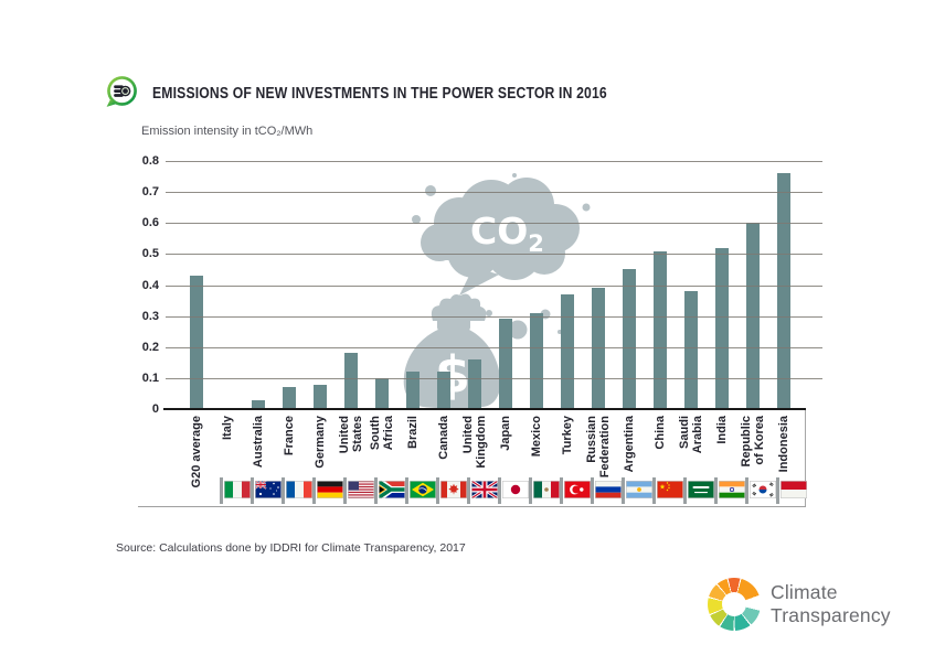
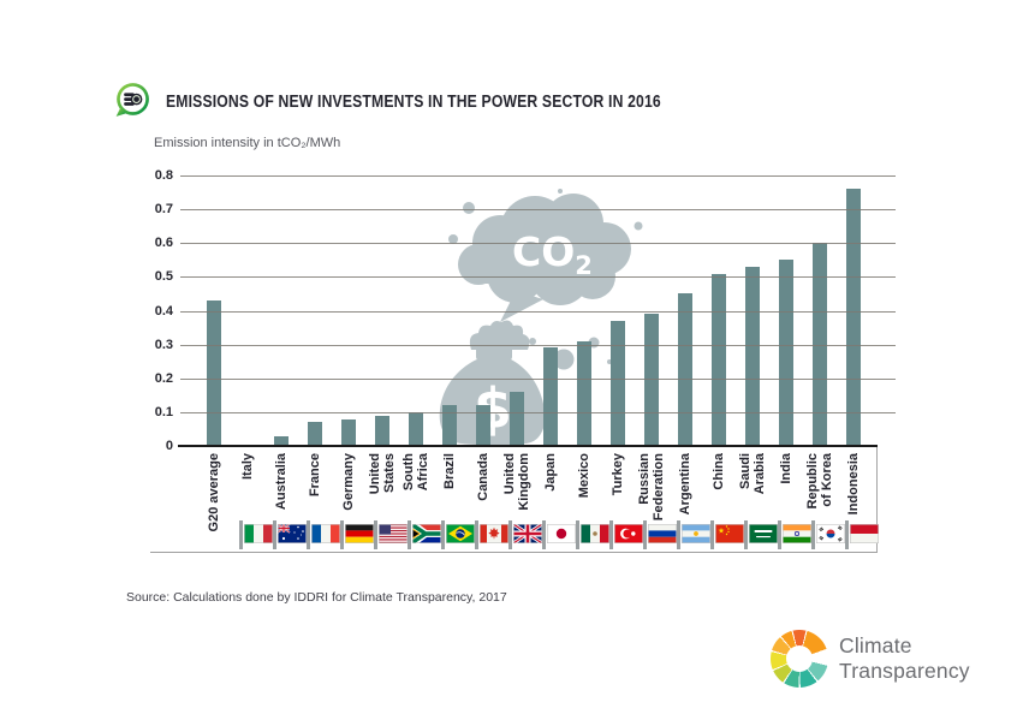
United States: 0.18 -> 0.09
Saudi Arabia: 0.38 -> 0.53
India: 0.52 -> 0.55
